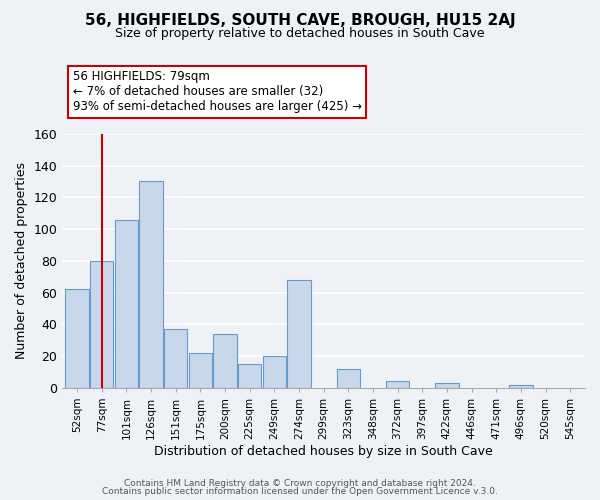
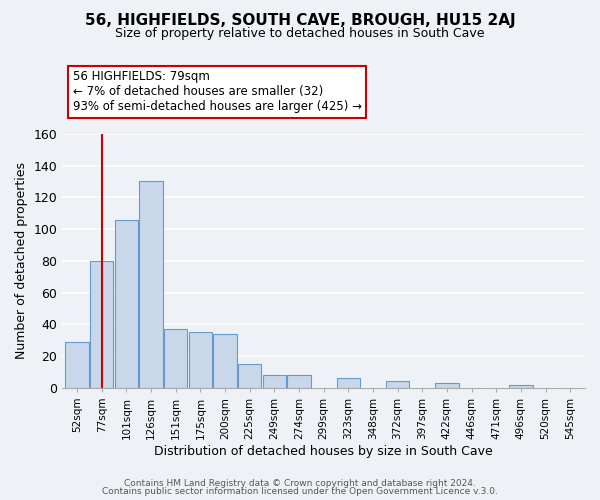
52sqm: 62 -> 29
175sqm: 22 -> 35
249sqm: 20 -> 8
274sqm: 68 -> 8
323sqm: 12 -> 6
